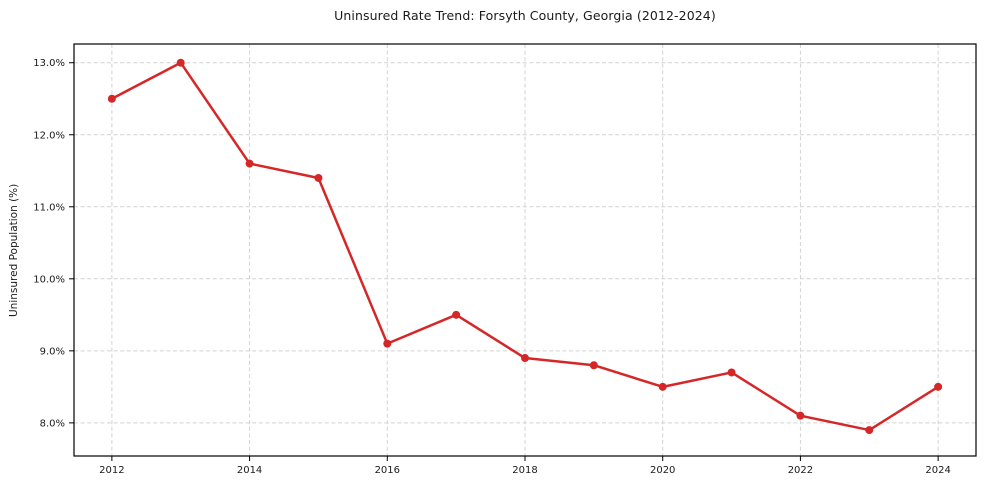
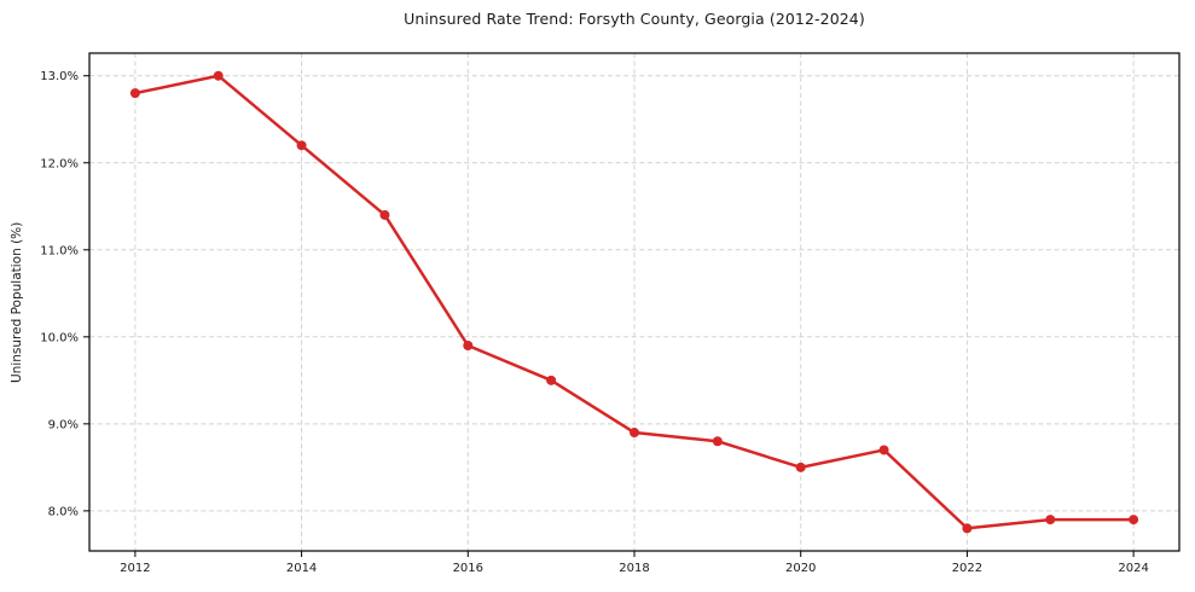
2012: 12.5% -> 12.8%
2014: 11.6% -> 12.2%
2016: 9.1% -> 9.9%
2022: 8.1% -> 7.8%
2024: 8.5% -> 7.9%
